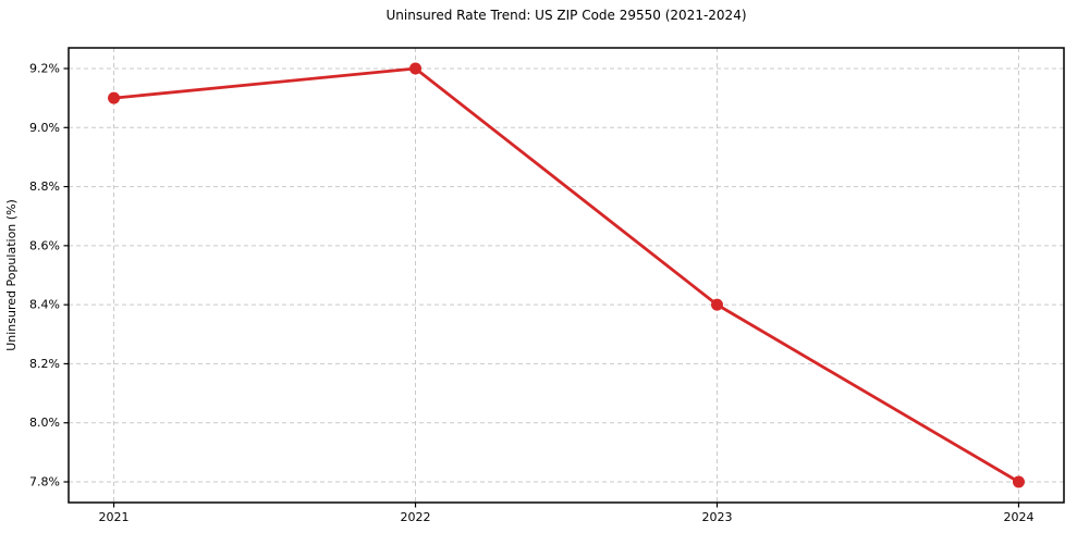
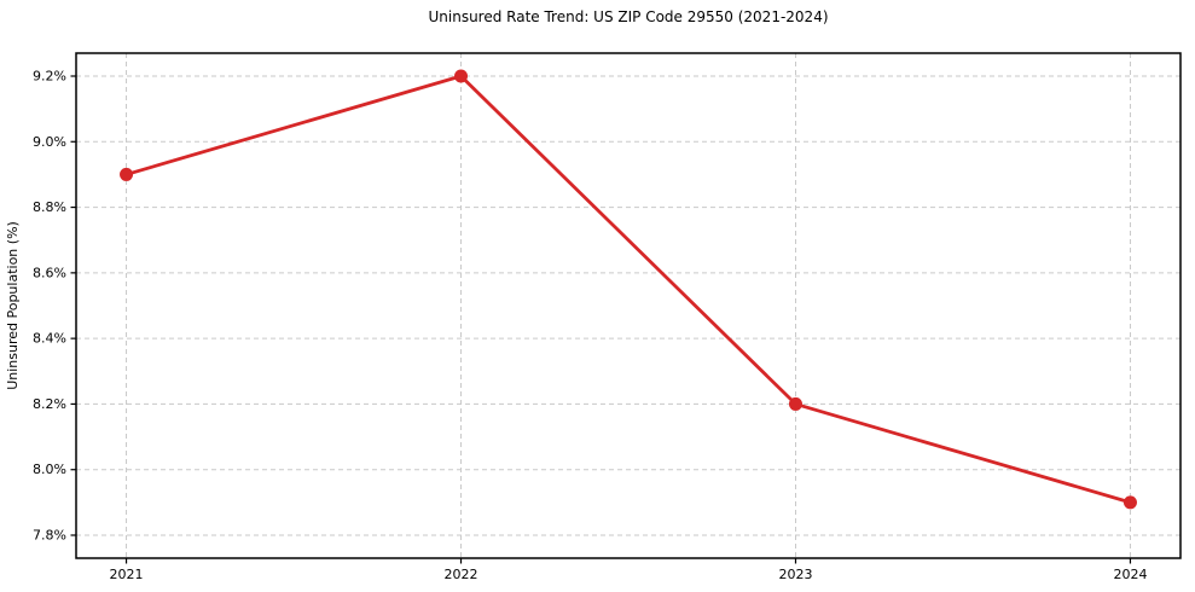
2021: 9.1% -> 8.9%
2023: 8.4% -> 8.2%
2024: 7.8% -> 7.9%
